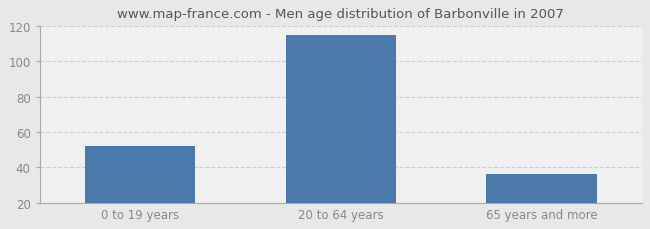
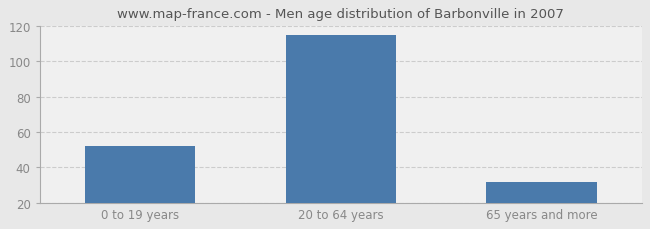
65 years and more: 36 -> 32
